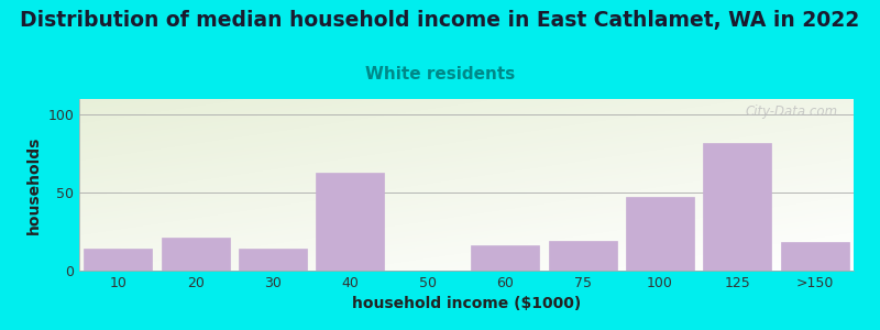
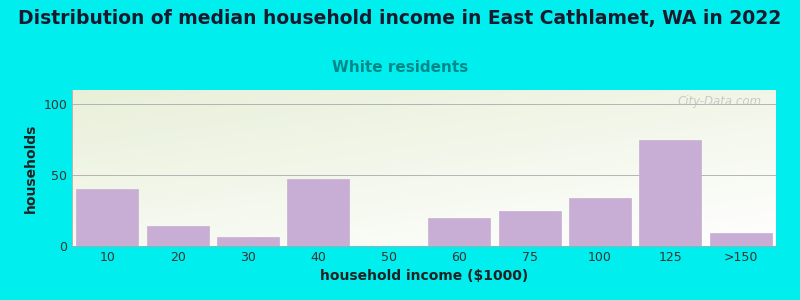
10: 14 -> 40
20: 21 -> 14
30: 14 -> 6
40: 63 -> 47
60: 16 -> 20
75: 19 -> 25
100: 47 -> 34
125: 82 -> 75
>150: 18 -> 9
